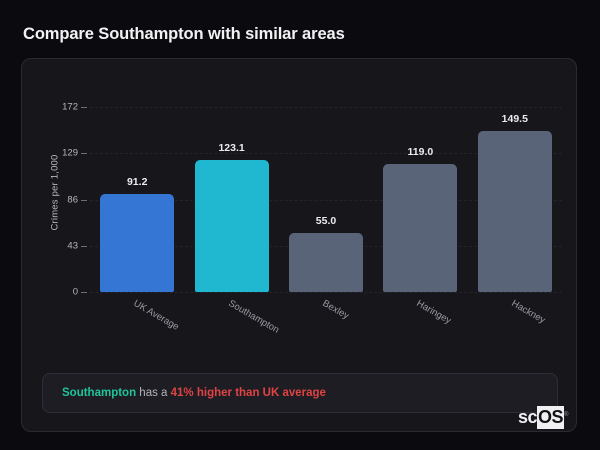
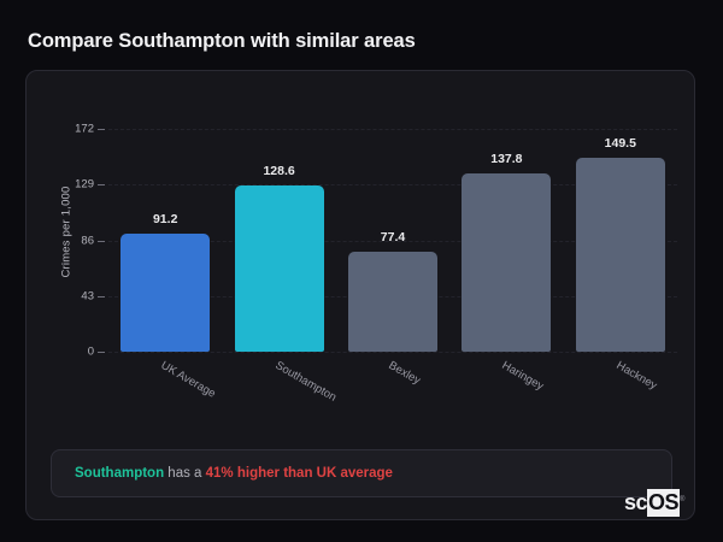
Southampton: 123.1 -> 128.6
Bexley: 55.0 -> 77.4
Haringey: 119.0 -> 137.8
